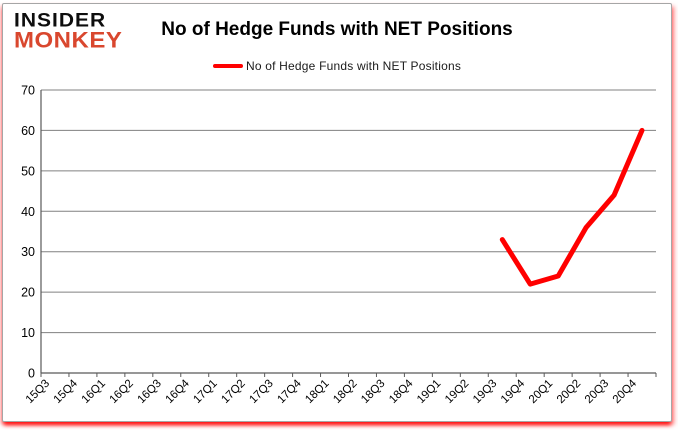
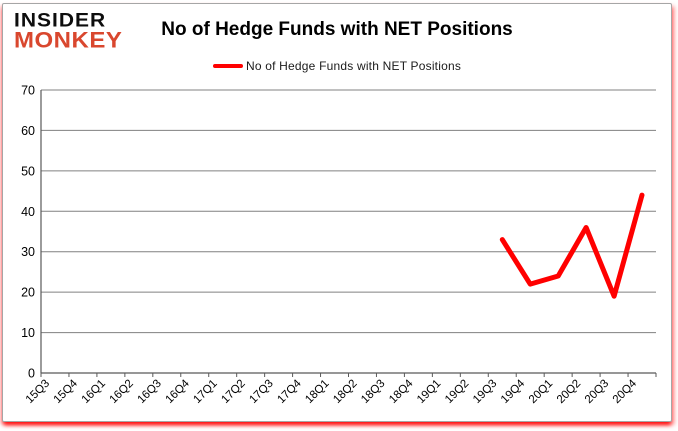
20Q3: 44 -> 19
20Q4: 60 -> 44
